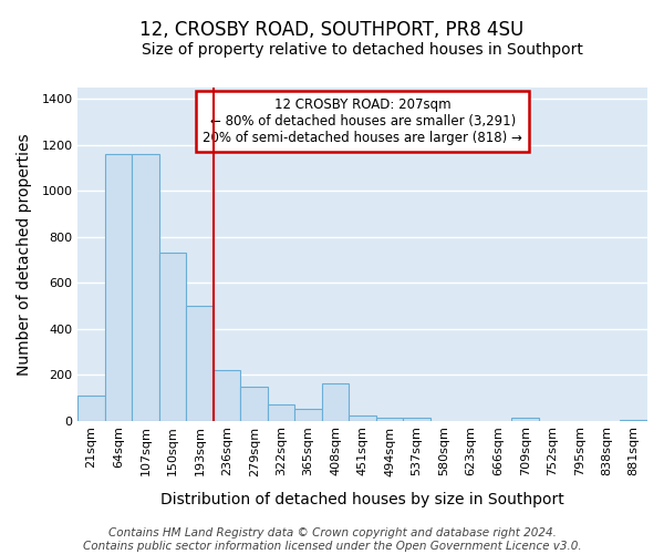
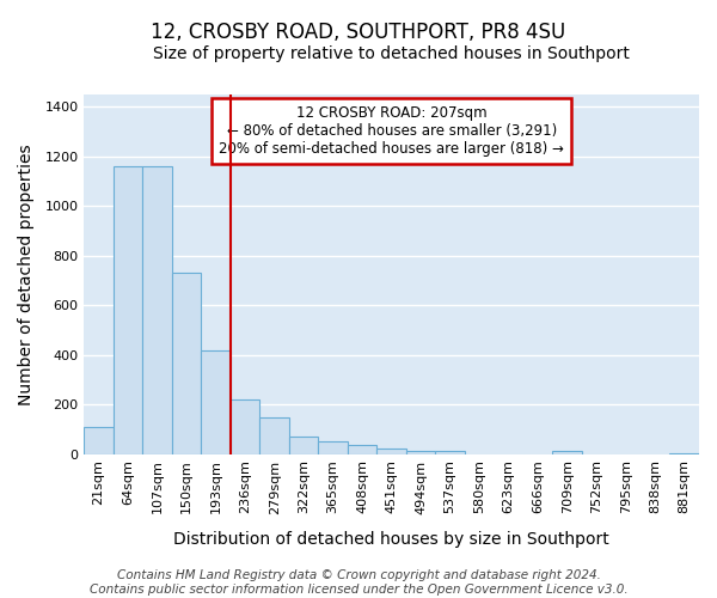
193sqm: 500 -> 420
408sqm: 160 -> 38
